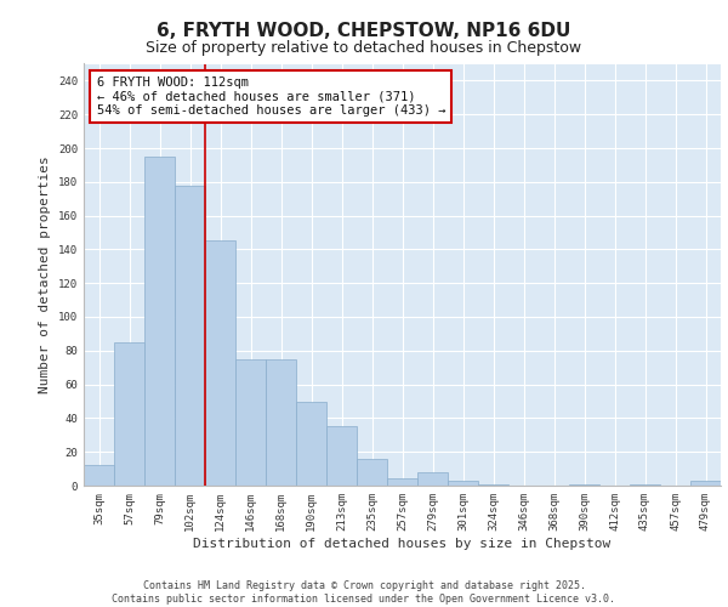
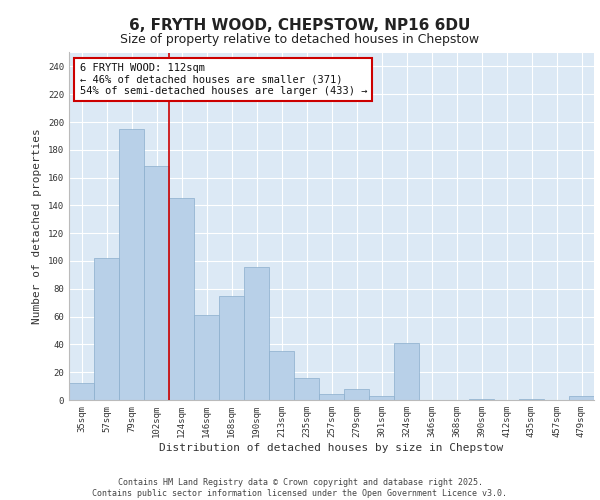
57sqm: 85 -> 102
102sqm: 178 -> 168
146sqm: 75 -> 61
190sqm: 50 -> 96
324sqm: 1 -> 41
